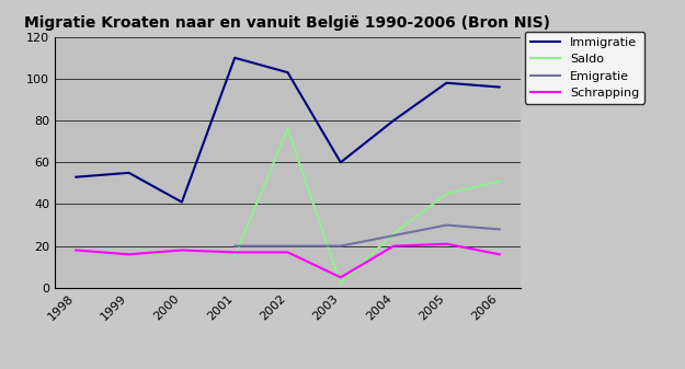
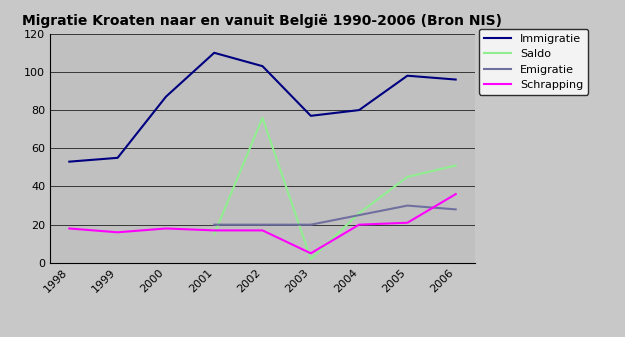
Immigratie/2000: 41 -> 87
Immigratie/2003: 60 -> 77
Schrapping/2006: 16 -> 36
